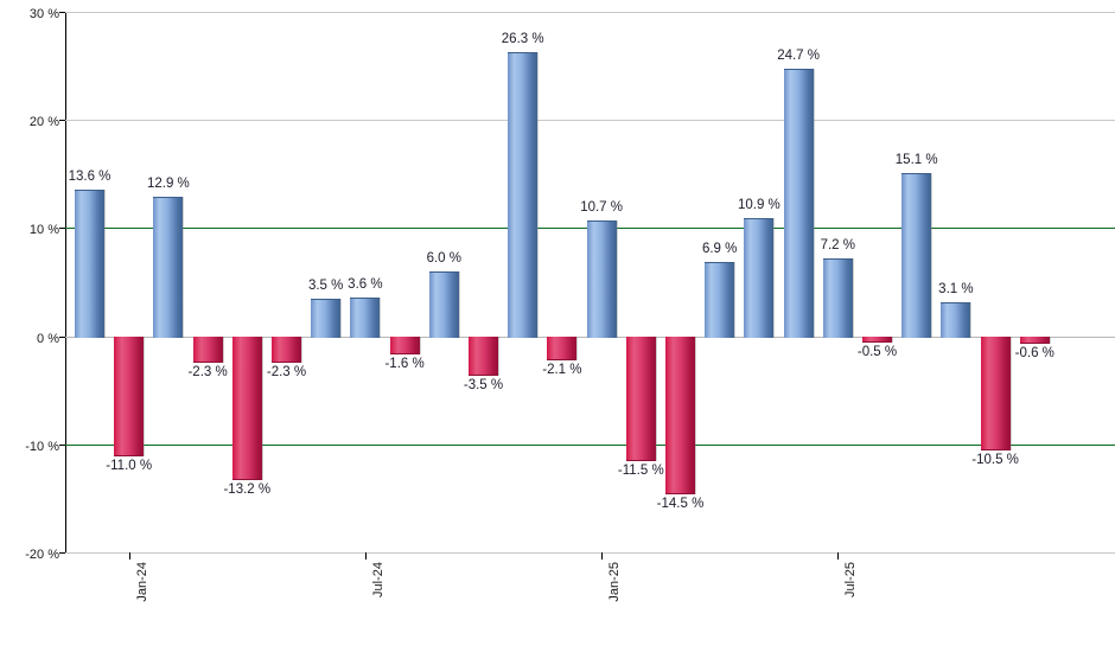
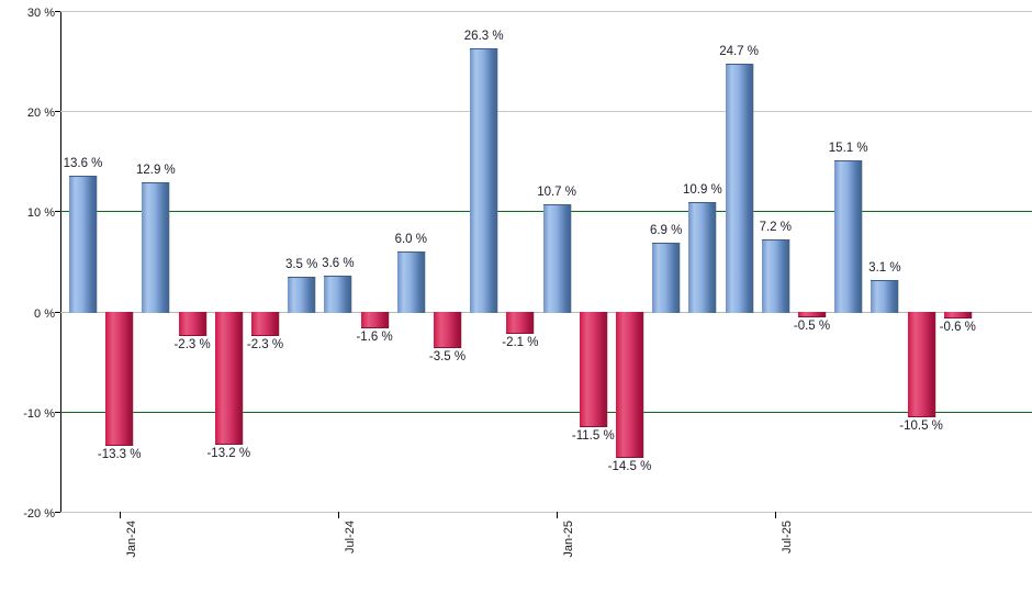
Jan-24: -11.0 -> -13.3
